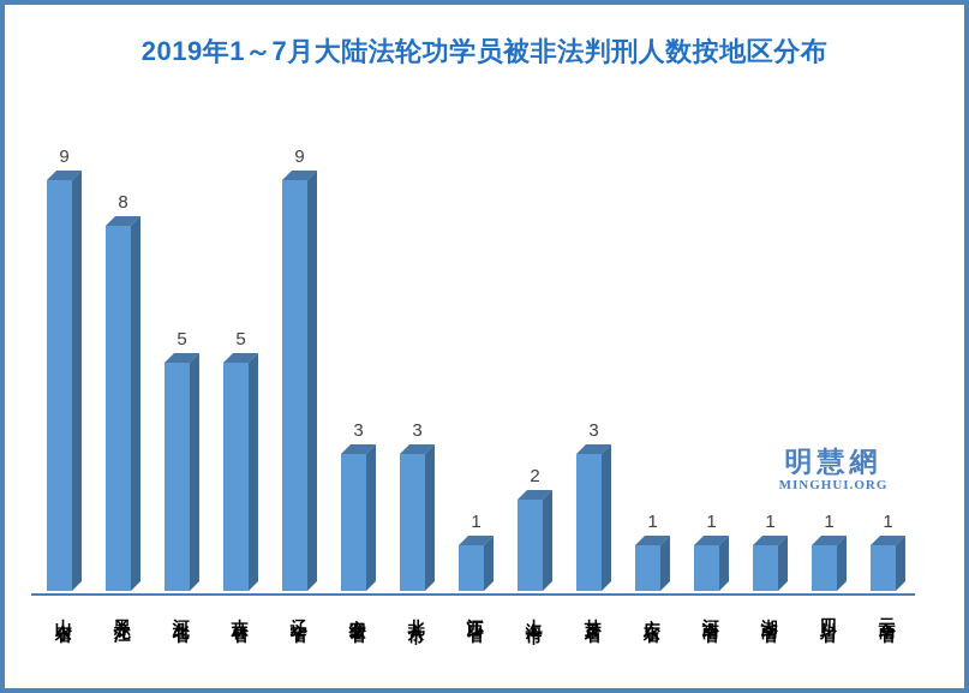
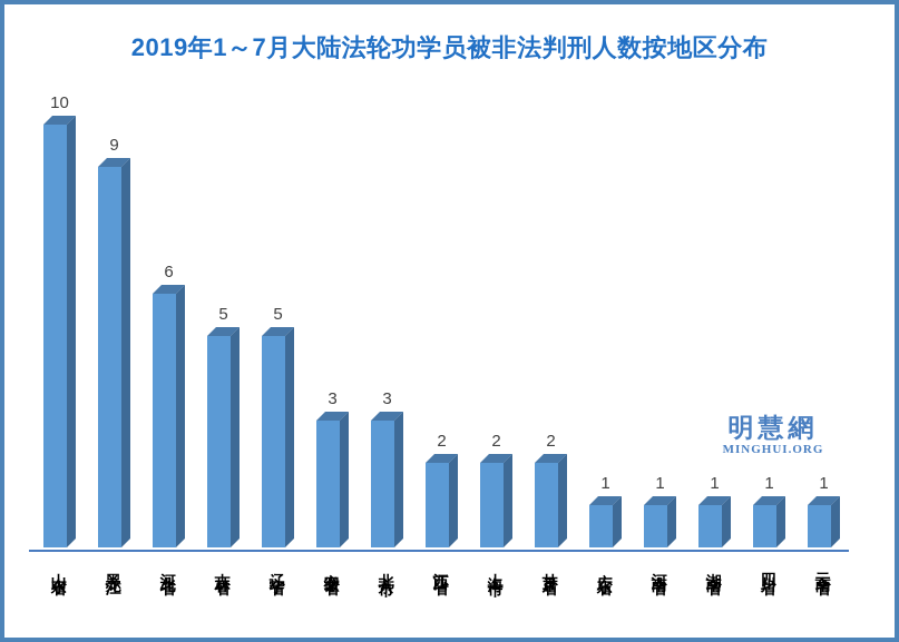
山东省: 9 -> 10
黑龙江: 8 -> 9
河北省: 5 -> 6
辽宁省: 9 -> 5
江西省: 1 -> 2
甘肃省: 3 -> 2
